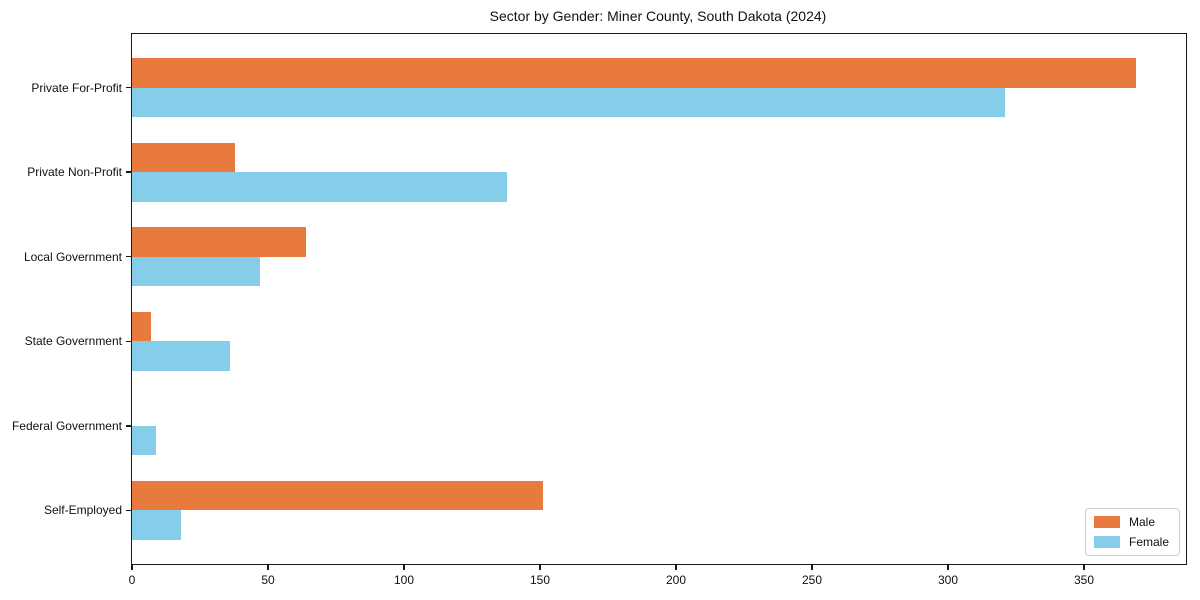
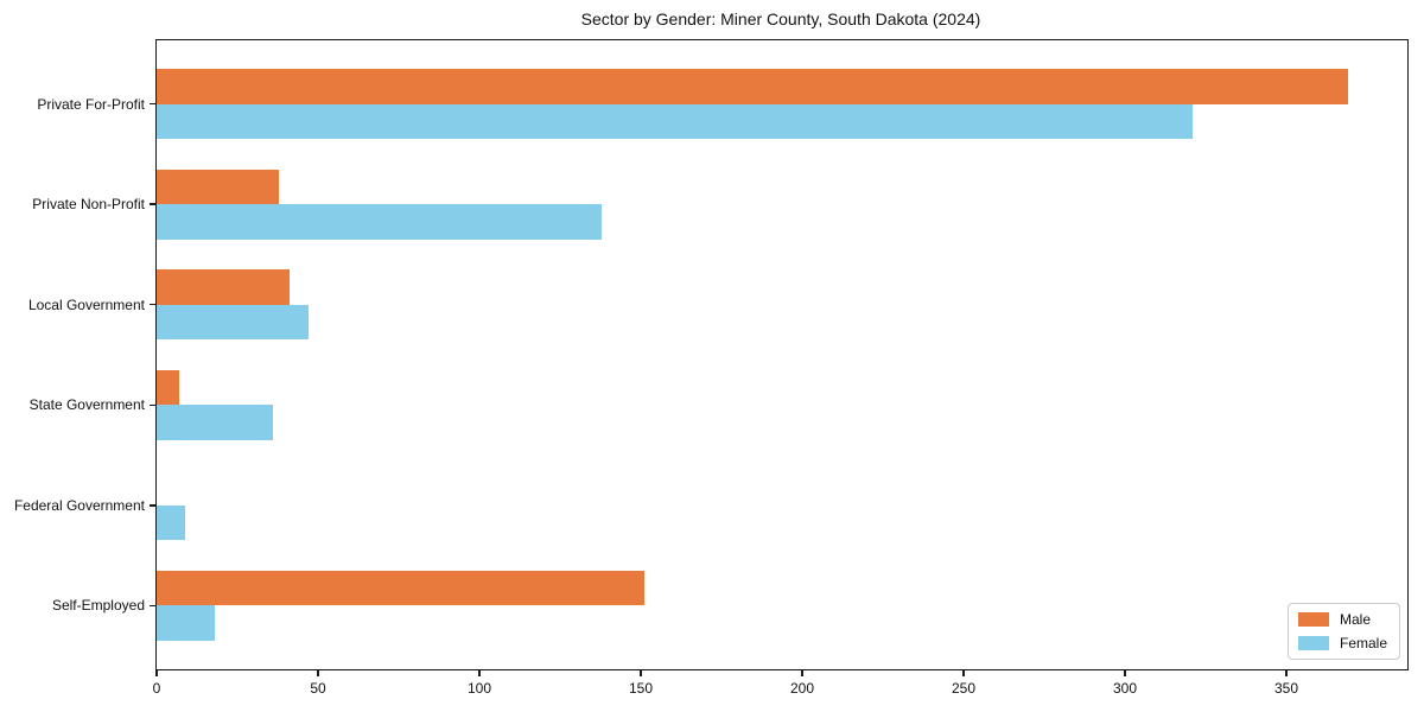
Male/Local Government: 64 -> 41
